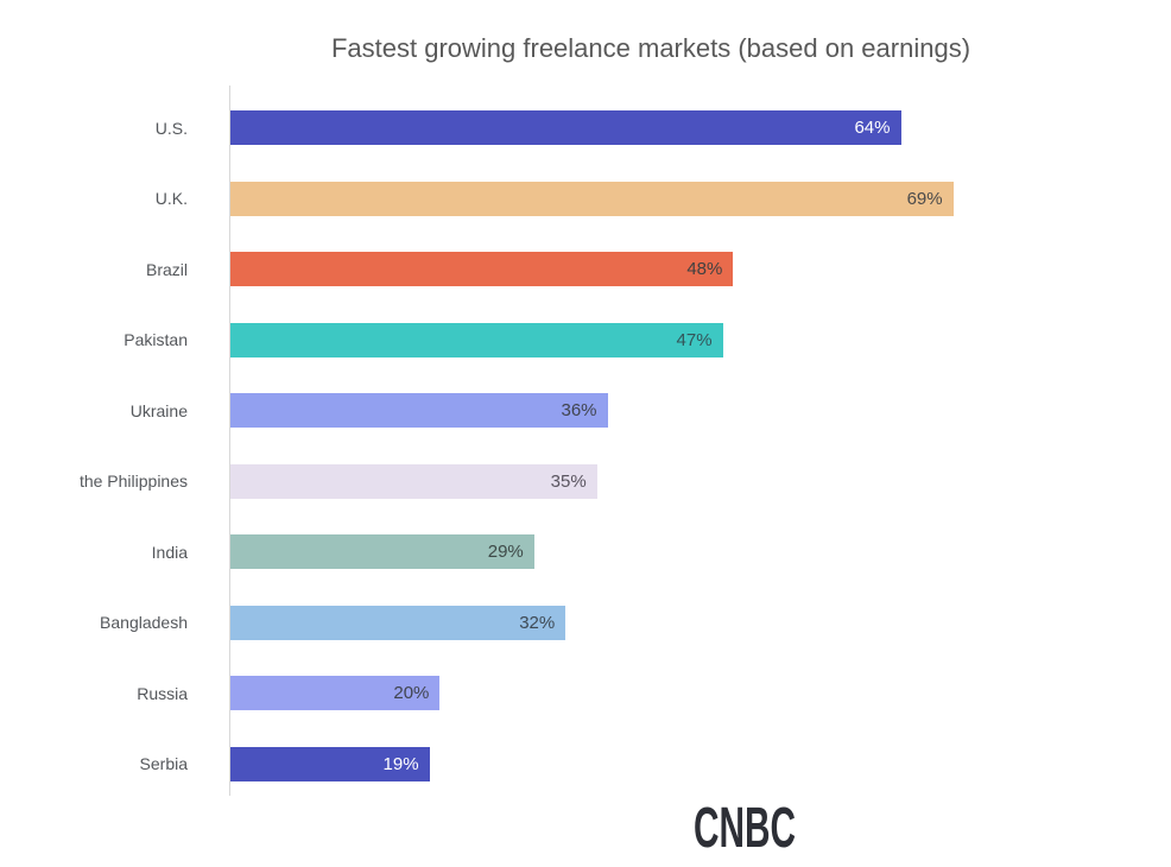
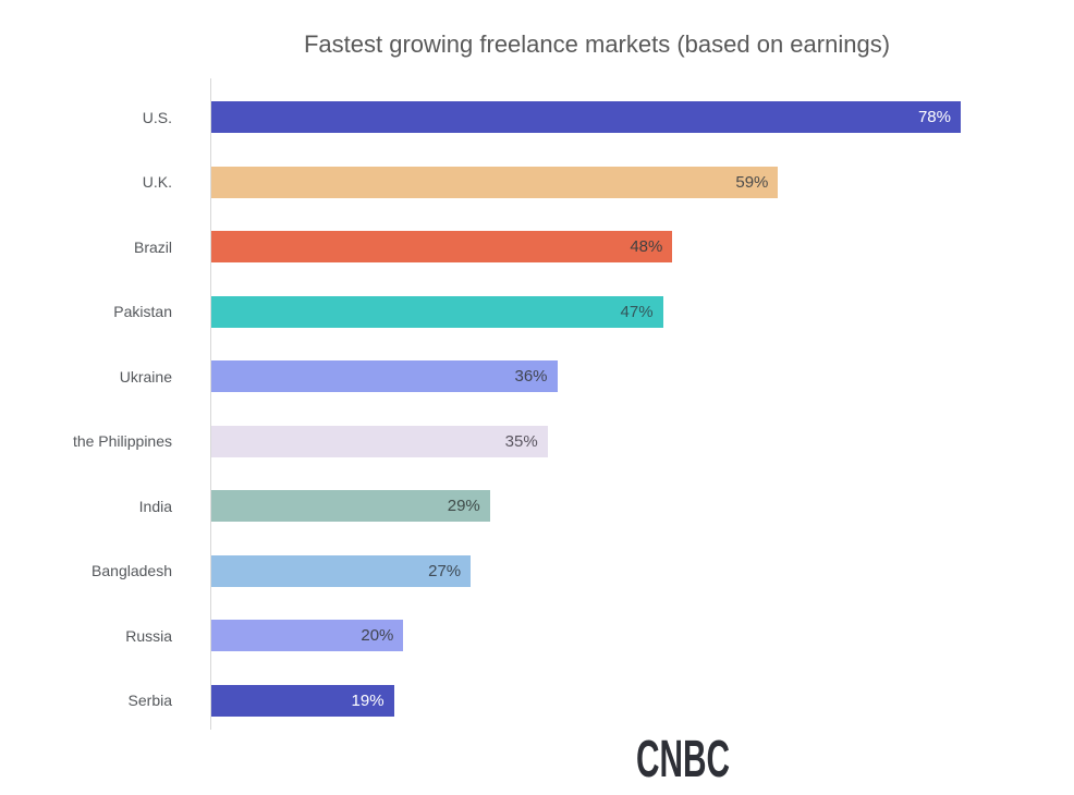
U.S.: 64% -> 78%
U.K.: 69% -> 59%
Bangladesh: 32% -> 27%
